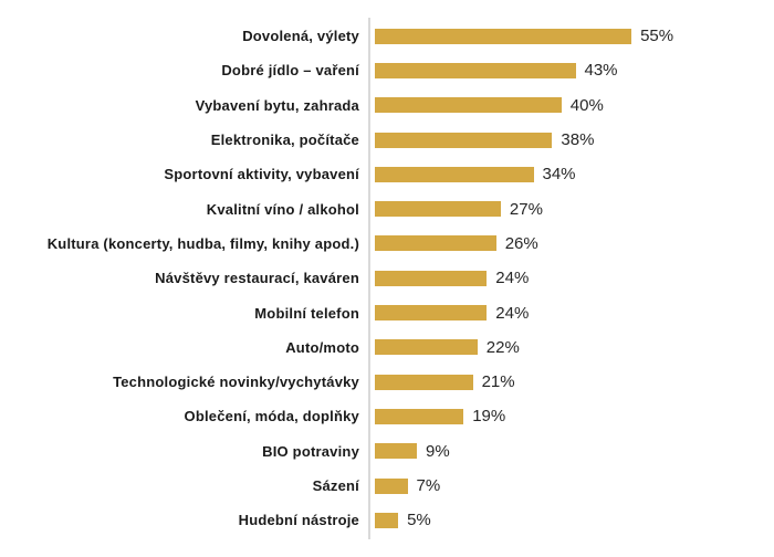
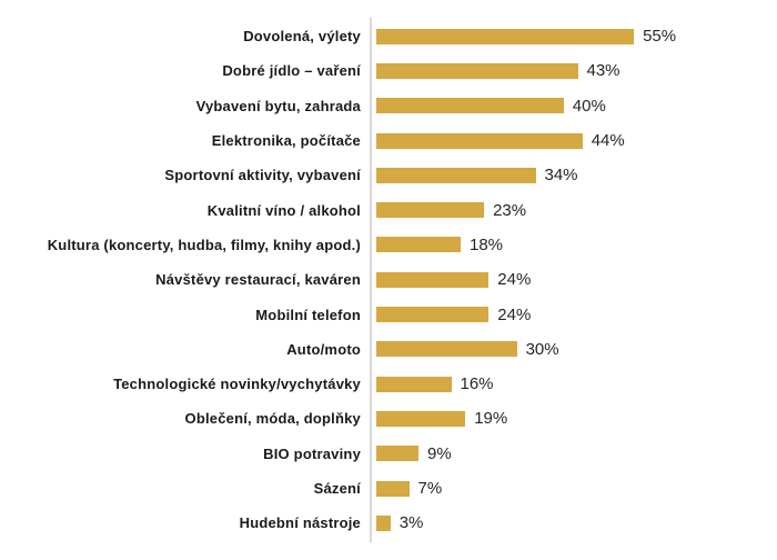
Elektronika, počítače: 38% -> 44%
Kvalitní víno / alkohol: 27% -> 23%
Kultura (koncerty, hudba, filmy, knihy apod.): 26% -> 18%
Auto/moto: 22% -> 30%
Technologické novinky/vychytávky: 21% -> 16%
Hudební nástroje: 5% -> 3%
